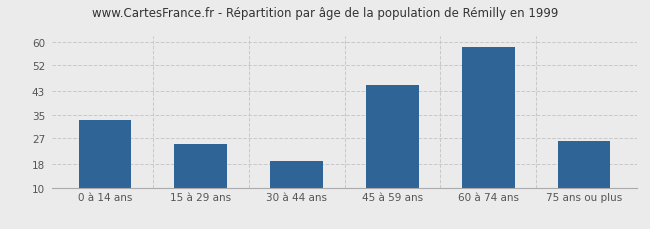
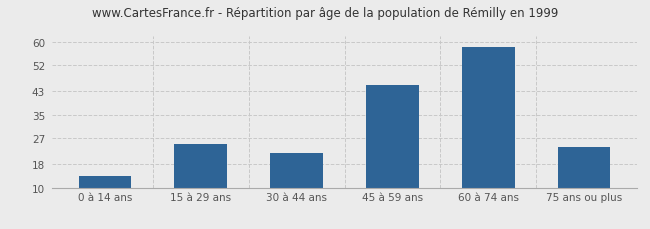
0 à 14 ans: 33 -> 14
30 à 44 ans: 19 -> 22
75 ans ou plus: 26 -> 24
